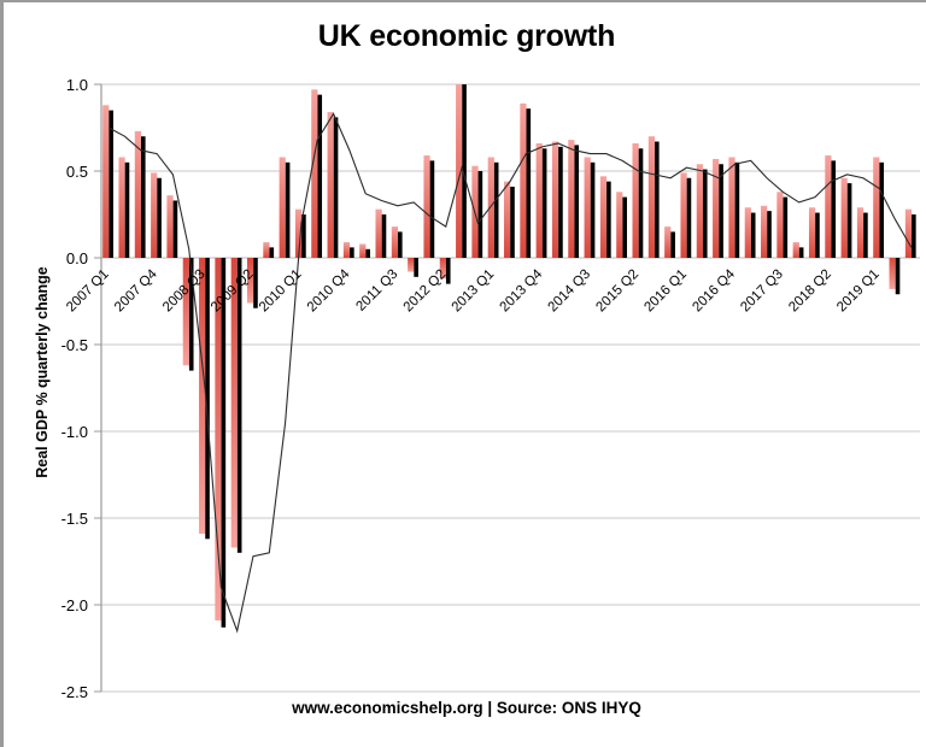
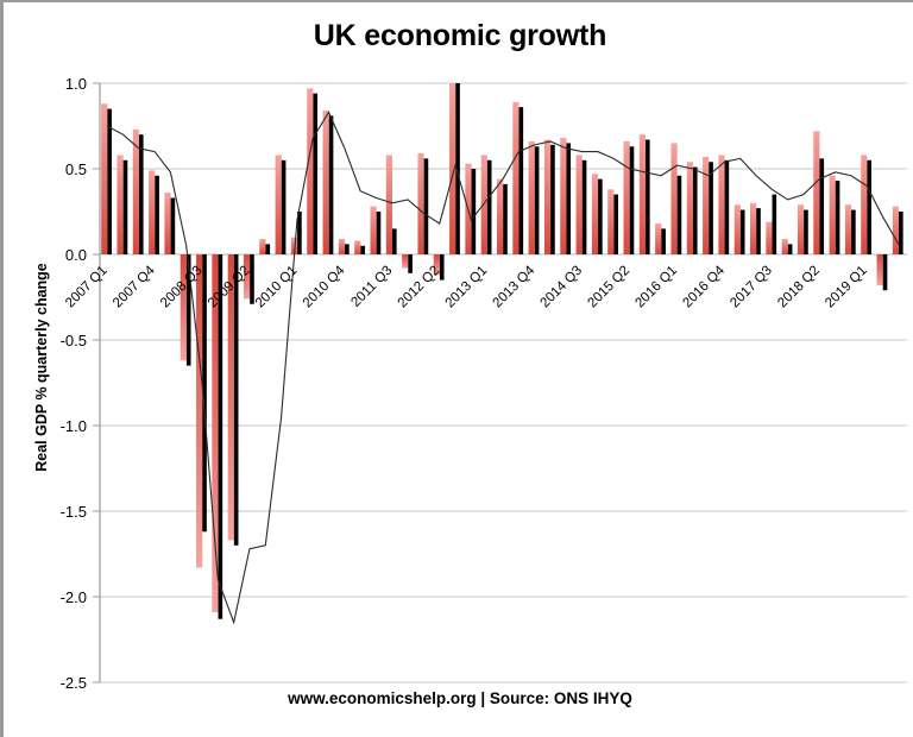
Real GDP % quarterly change/2008 Q3: -1.59 -> -1.83
Real GDP % quarterly change/2010 Q1: 0.28 -> 0.10
Real GDP % quarterly change/2011 Q3: 0.18 -> 0.58
Real GDP % quarterly change/2016 Q1: 0.49 -> 0.65
Real GDP % quarterly change/2017 Q3: 0.38 -> 0.19
Real GDP % quarterly change/2018 Q2: 0.59 -> 0.72
